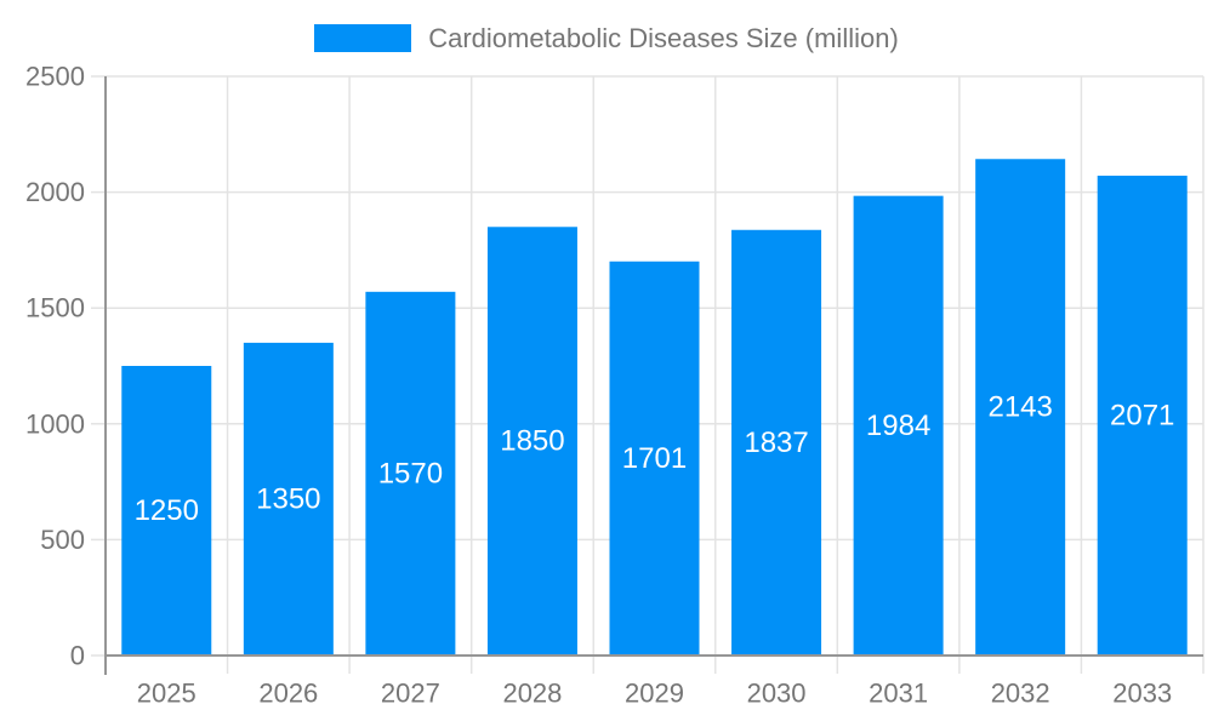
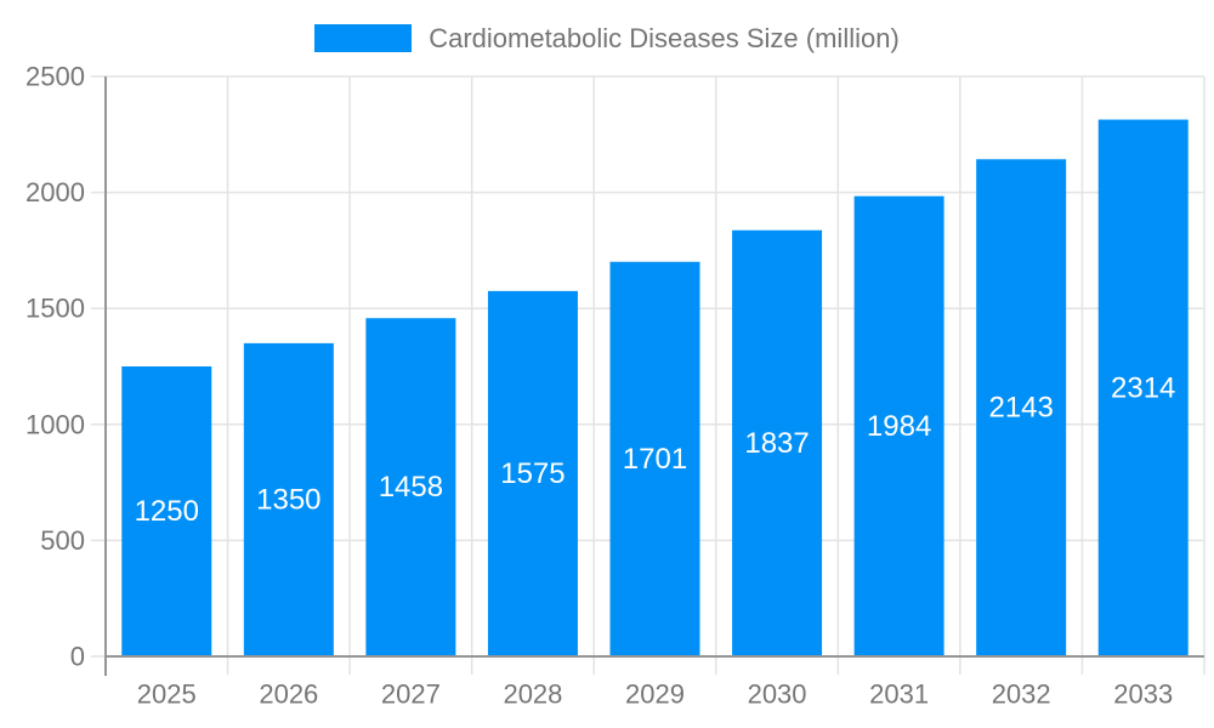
2027: 1570 -> 1458
2028: 1850 -> 1575
2033: 2071 -> 2314
